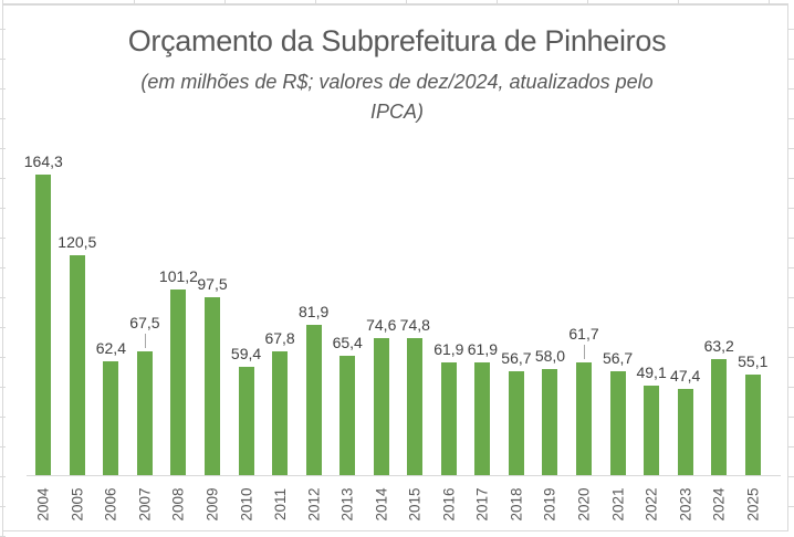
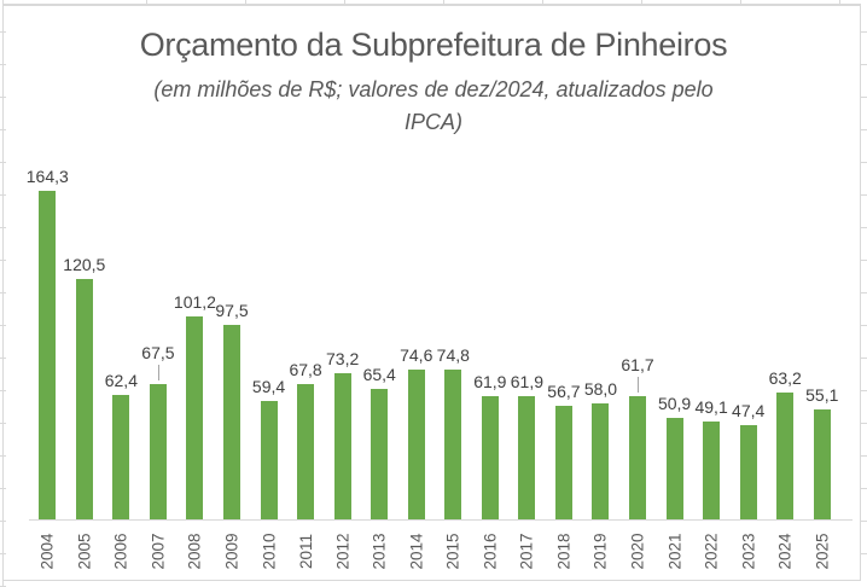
2012: 81,9 -> 73,2
2021: 56,7 -> 50,9
